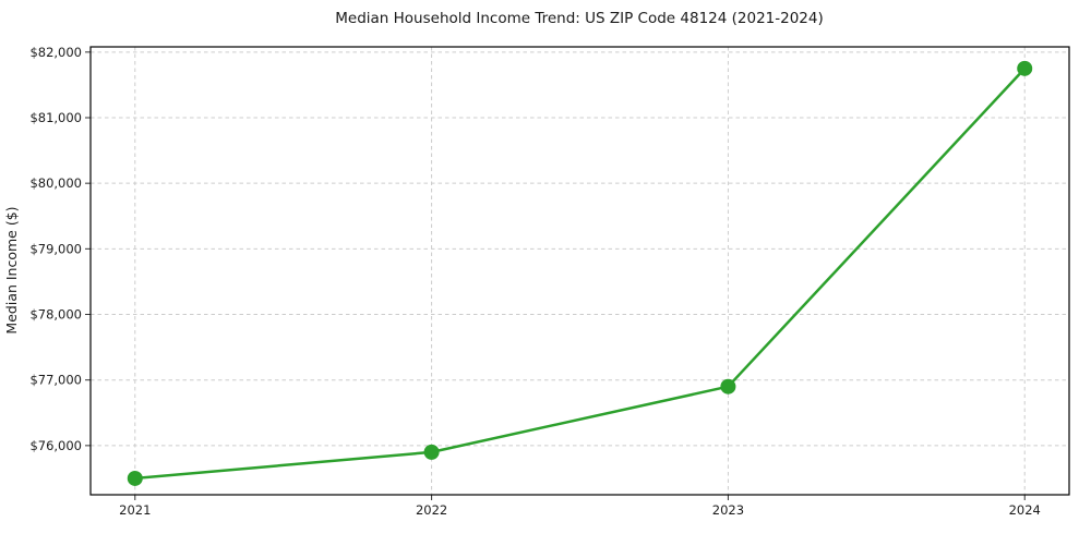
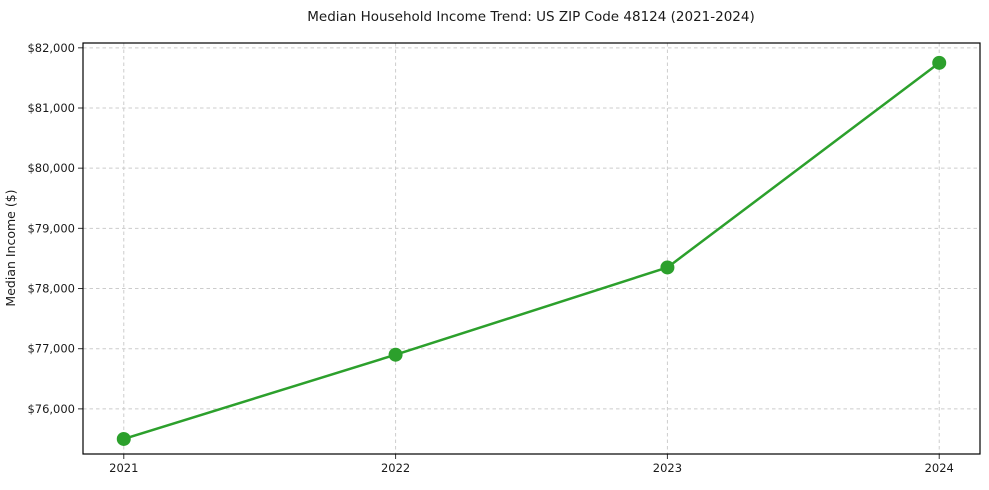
2022: $75900 -> $76900
2023: $76900 -> $78400
